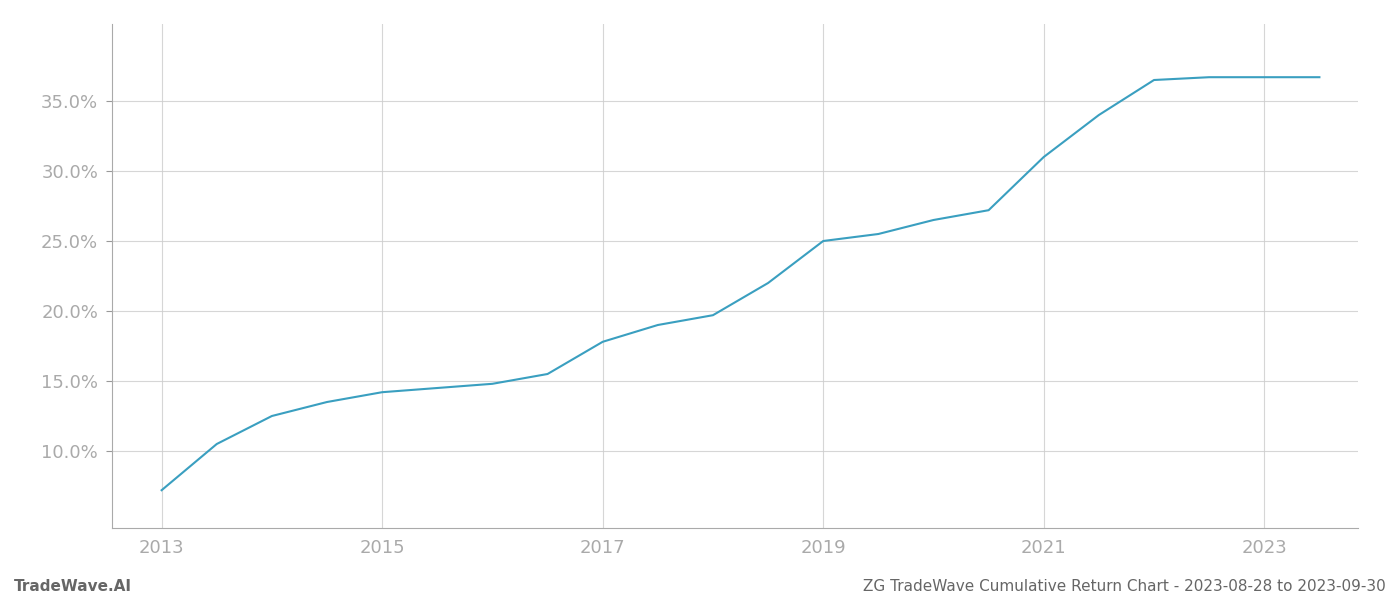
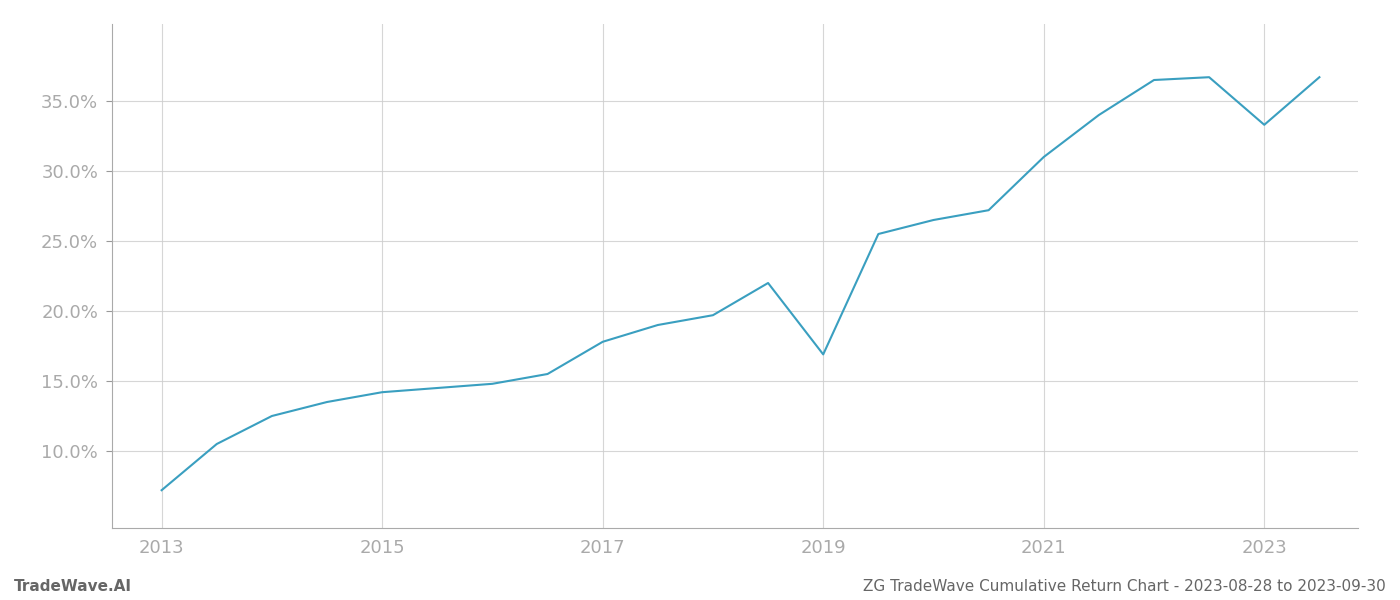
2019: 25.0% -> 16.9%
2023: 36.7% -> 33.3%
